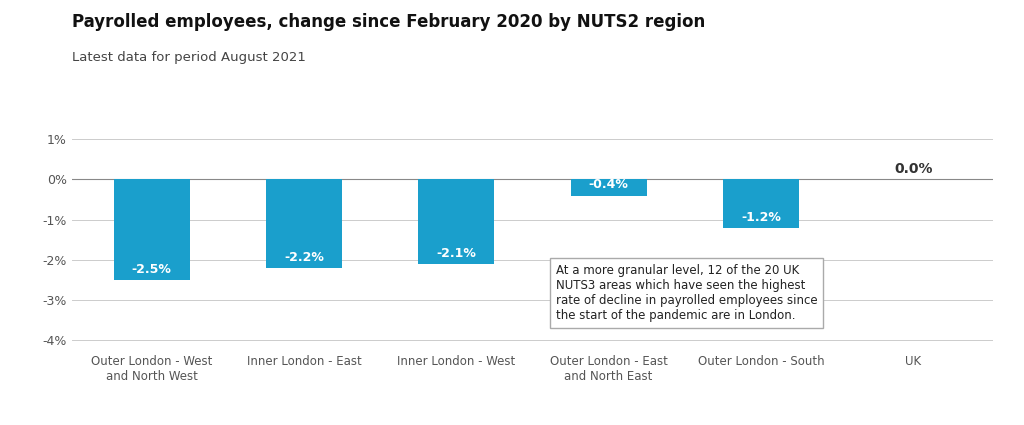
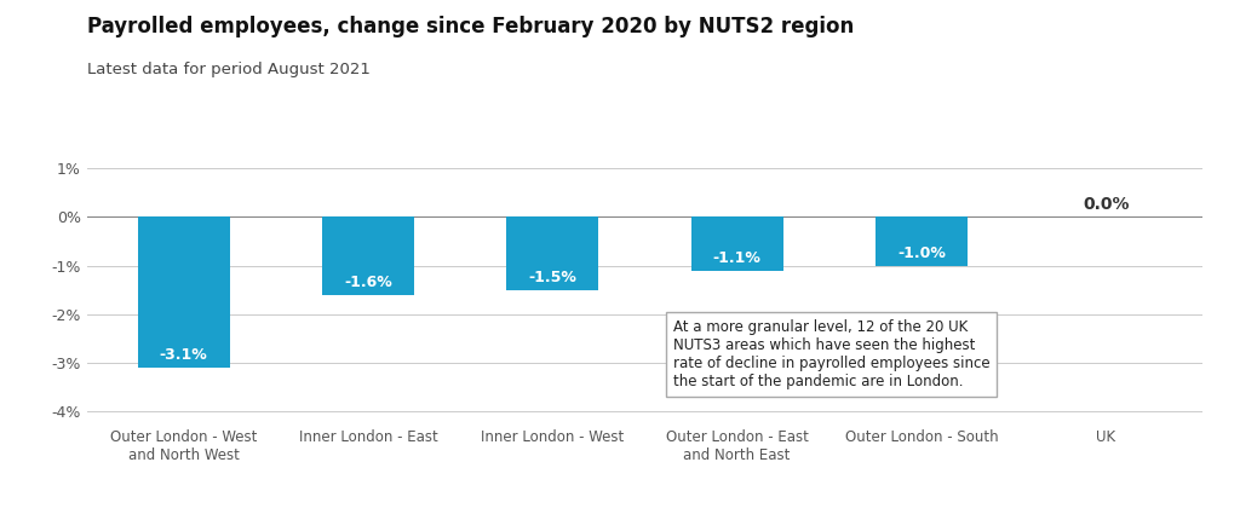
Outer London - West and North West: -2.5% -> -3.1%
Inner London - East: -2.2% -> -1.6%
Inner London - West: -2.1% -> -1.5%
Outer London - East and North East: -0.4% -> -1.1%
Outer London - South: -1.2% -> -1.0%
